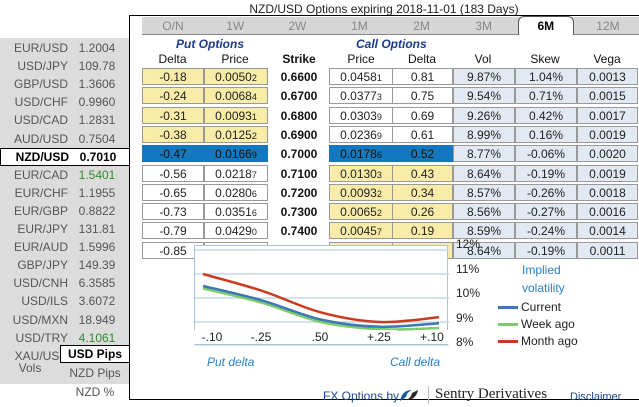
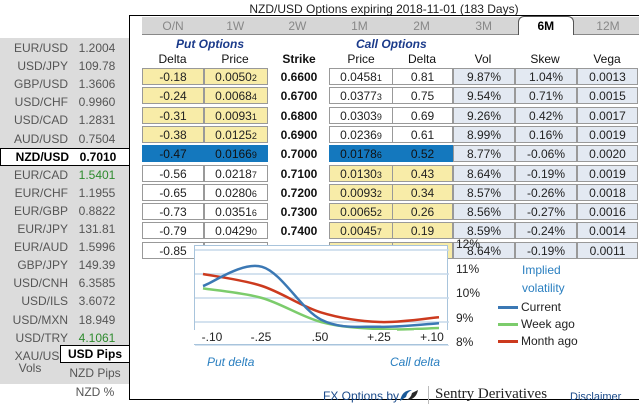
Current/-.25: 9,9% -> 11,3%
Week ago/-.25: 9,8% -> 10,0%
Month ago/-.25: 10,3% -> 10,5%
